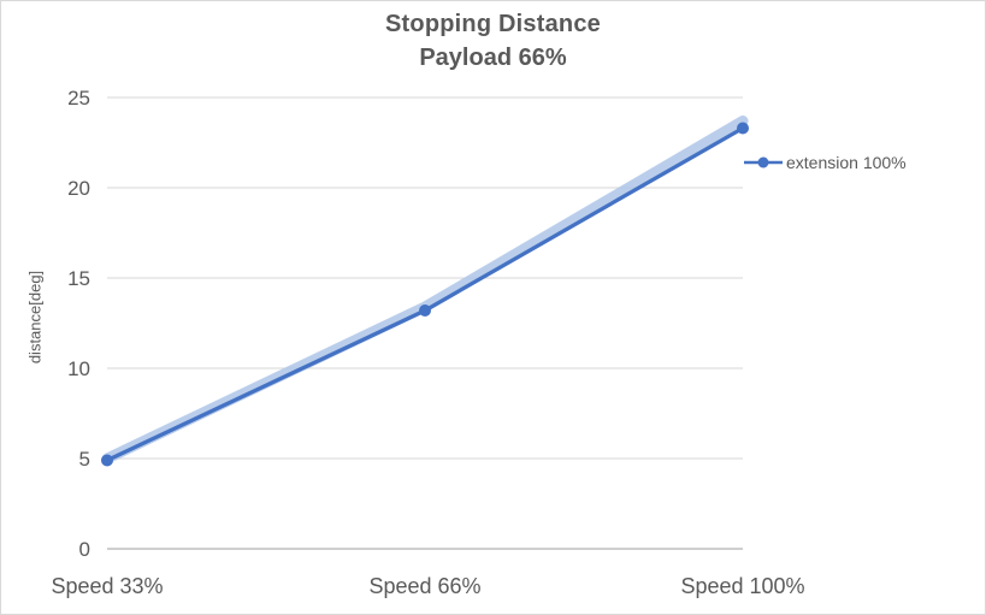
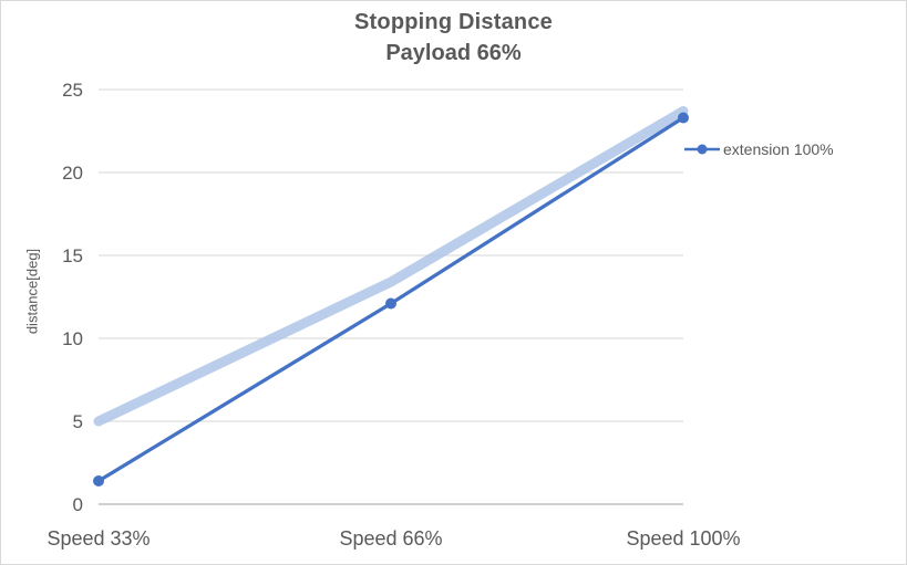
Speed 33%: 4.9 -> 1.4
Speed 66%: 13.2 -> 12.1
